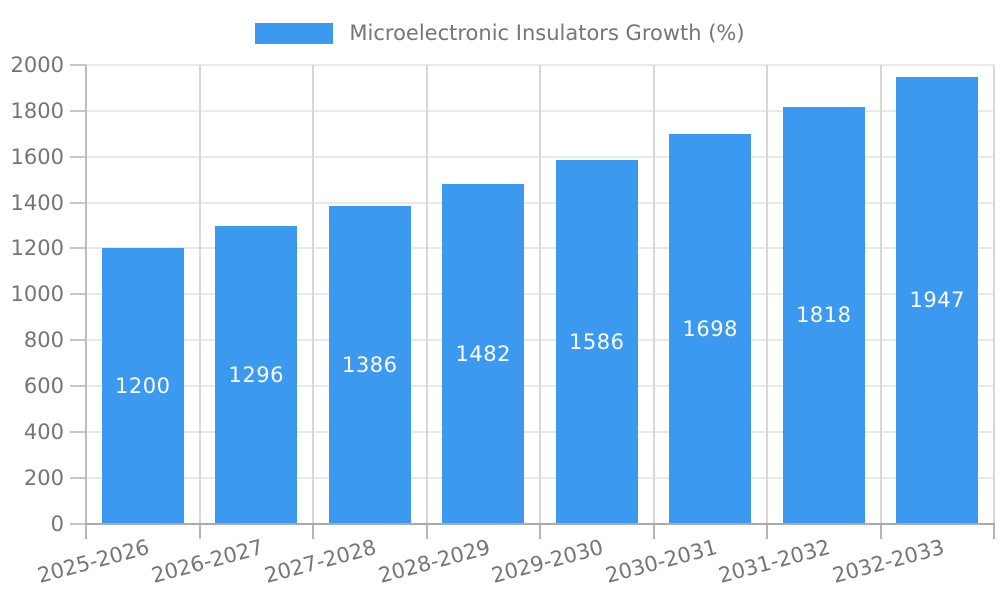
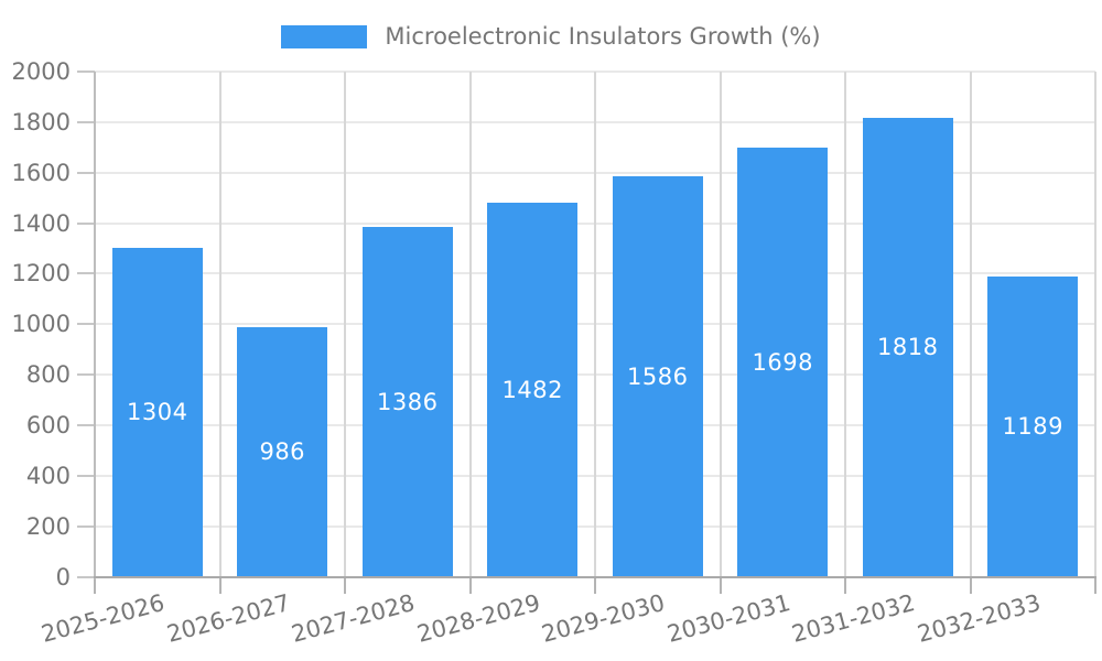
2025-2026: 1200 -> 1304
2026-2027: 1296 -> 986
2032-2033: 1947 -> 1189
